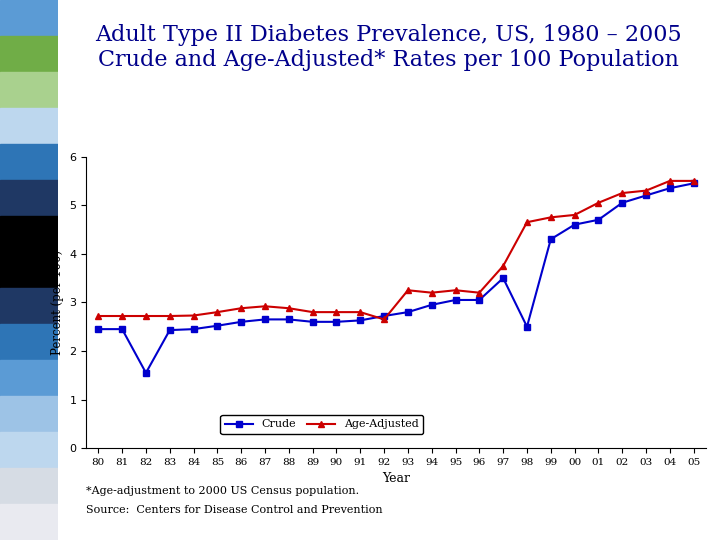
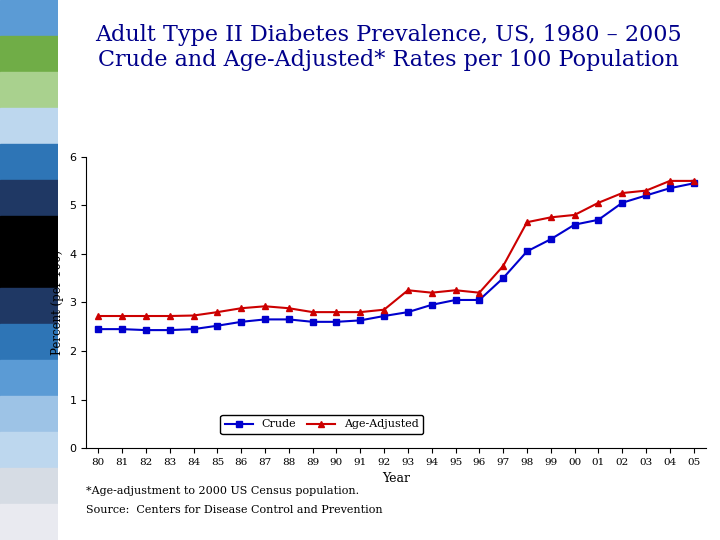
Crude/82: 1.55 -> 2.43
Age-Adjusted/92: 2.65 -> 2.85
Crude/98: 2.50 -> 4.05
